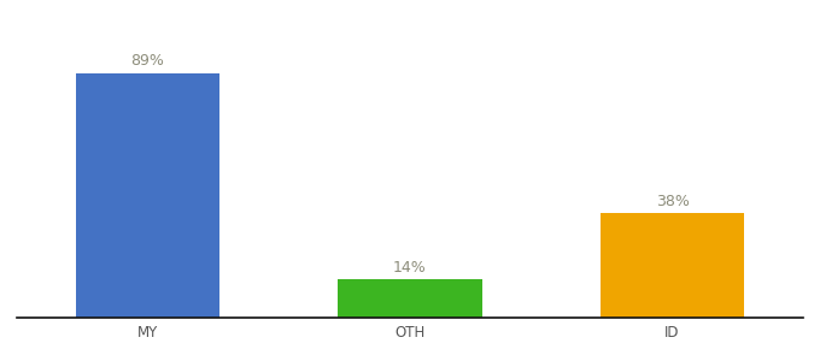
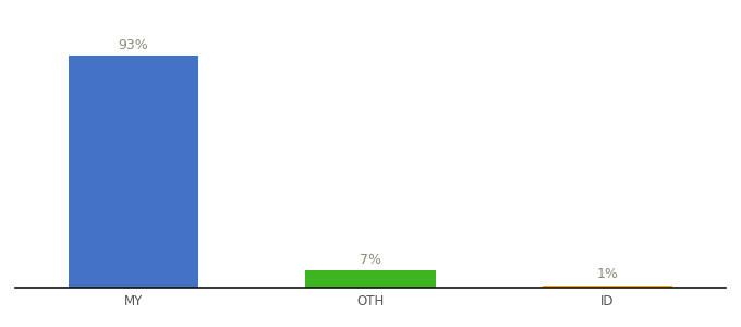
MY: 89% -> 93%
OTH: 14% -> 7%
ID: 38% -> 1%
